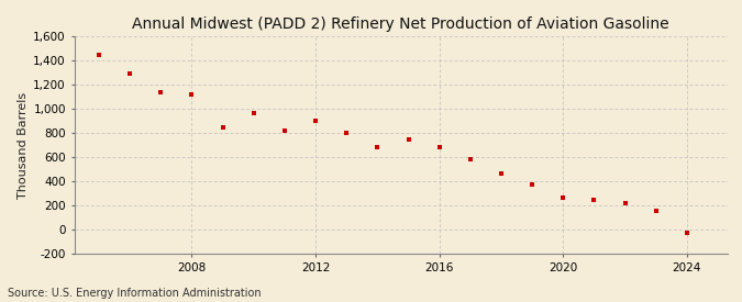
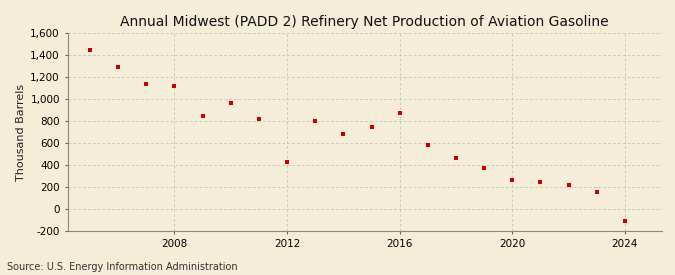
2012: 900 -> 430
2016: 680 -> 870
2024: -30 -> -110
